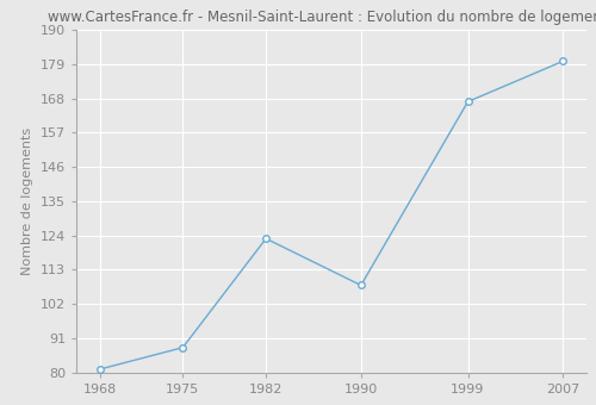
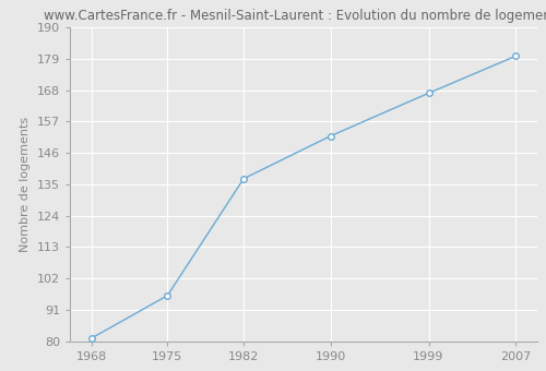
1975: 88 -> 96
1982: 123 -> 137
1990: 108 -> 152
